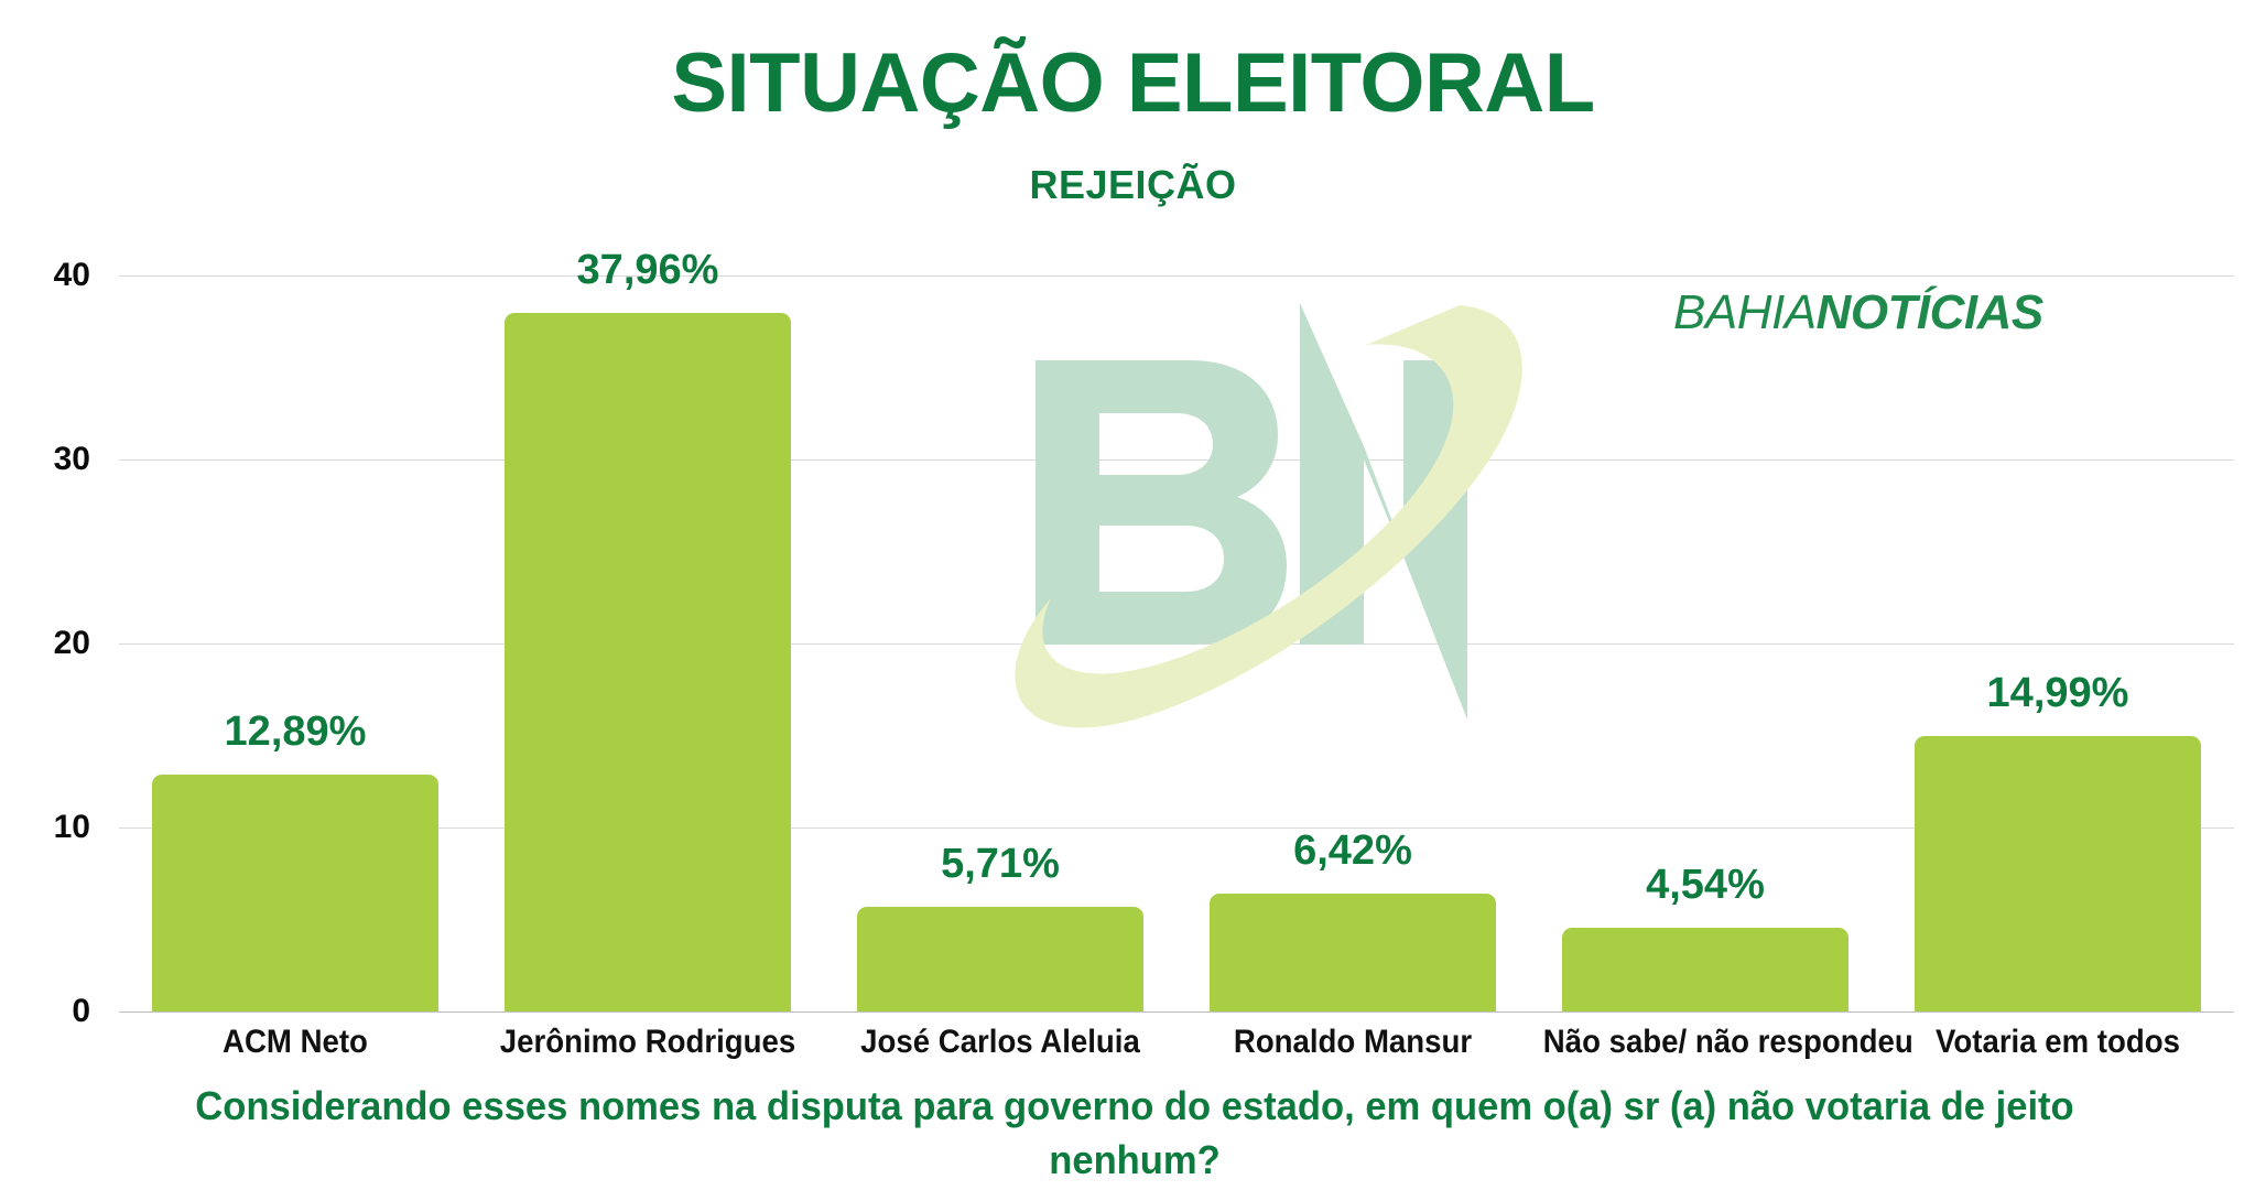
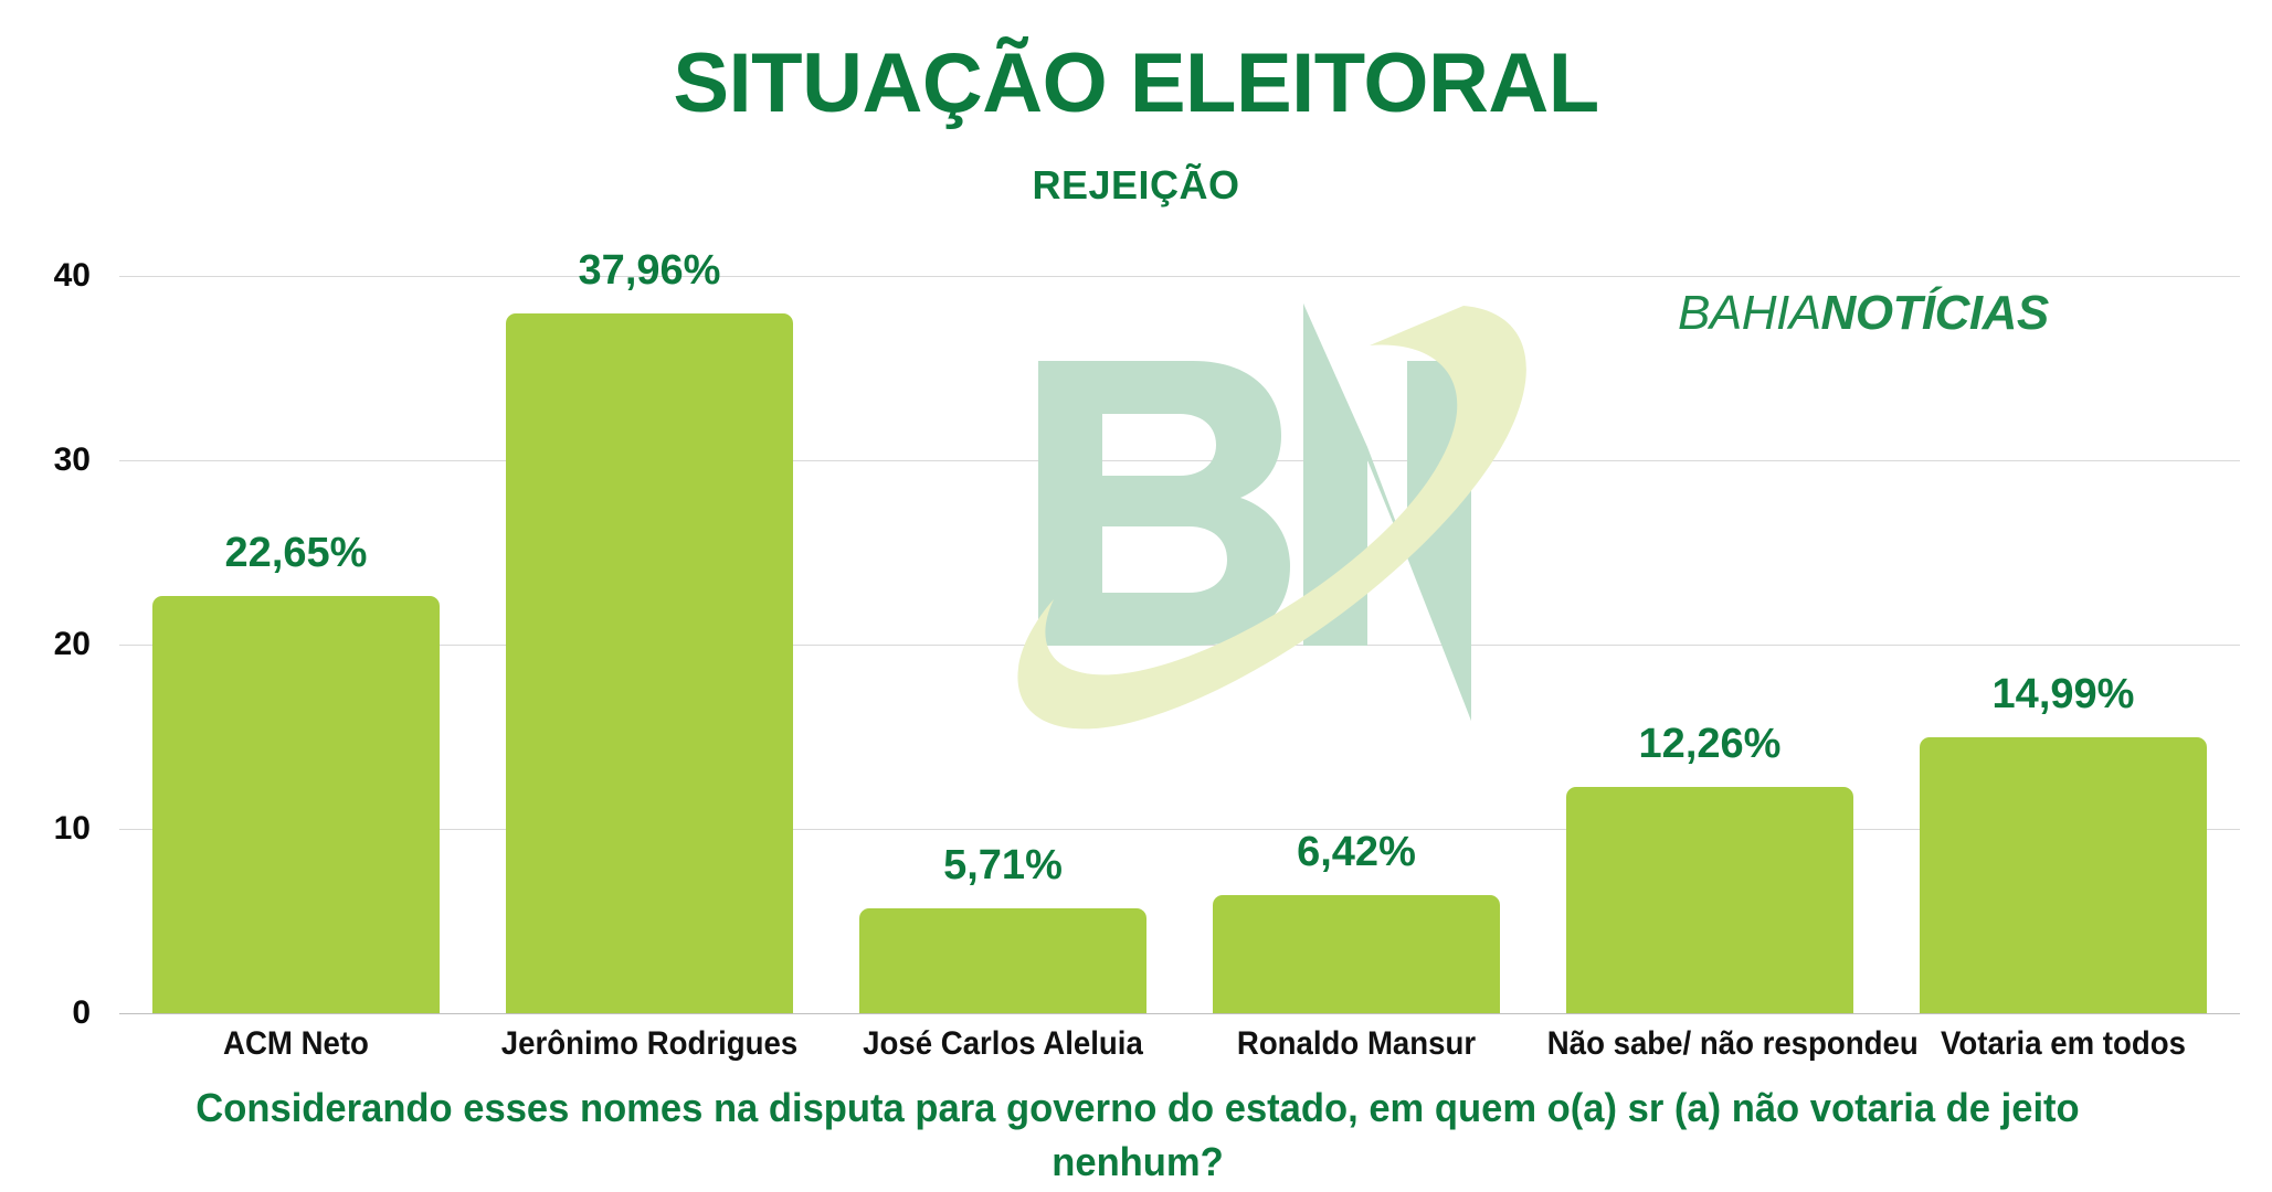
ACM Neto: 12,89% -> 22,65%
Não sabe/ não respondeu: 4,54% -> 12,26%
